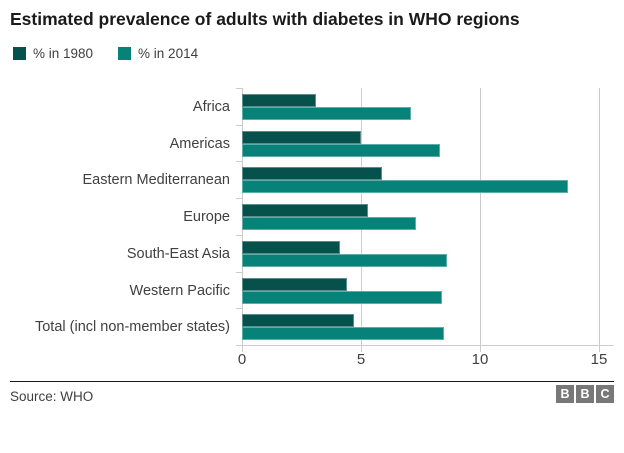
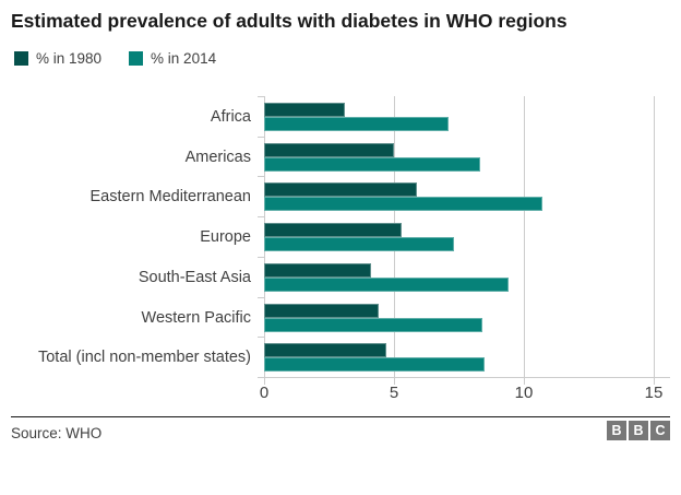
% in 2014/Eastern Mediterranean: 13.7 -> 10.7
% in 2014/South-East Asia: 8.6 -> 9.4
